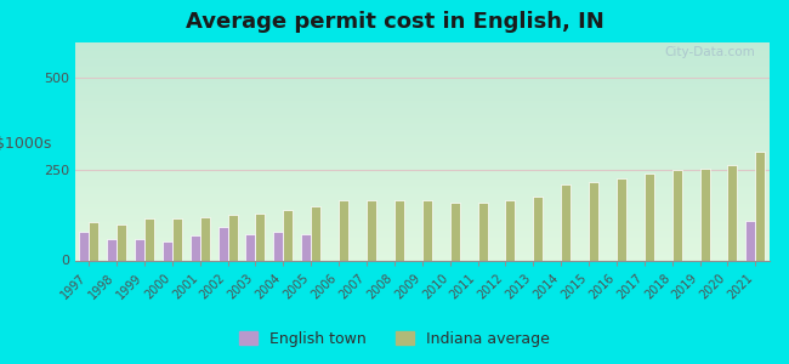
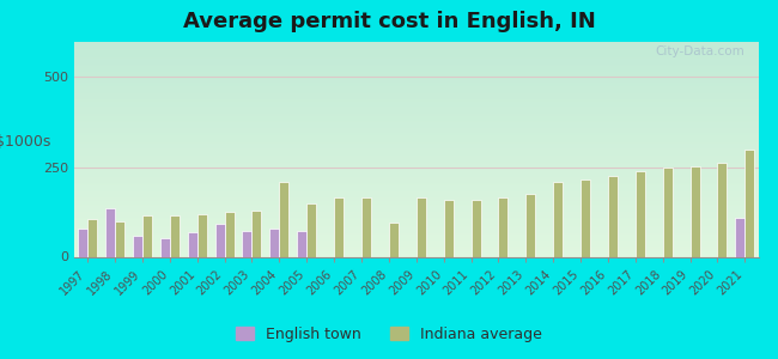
English town/1998: 58 -> 135
Indiana average/2004: 140 -> 210
Indiana average/2008: 165 -> 95
